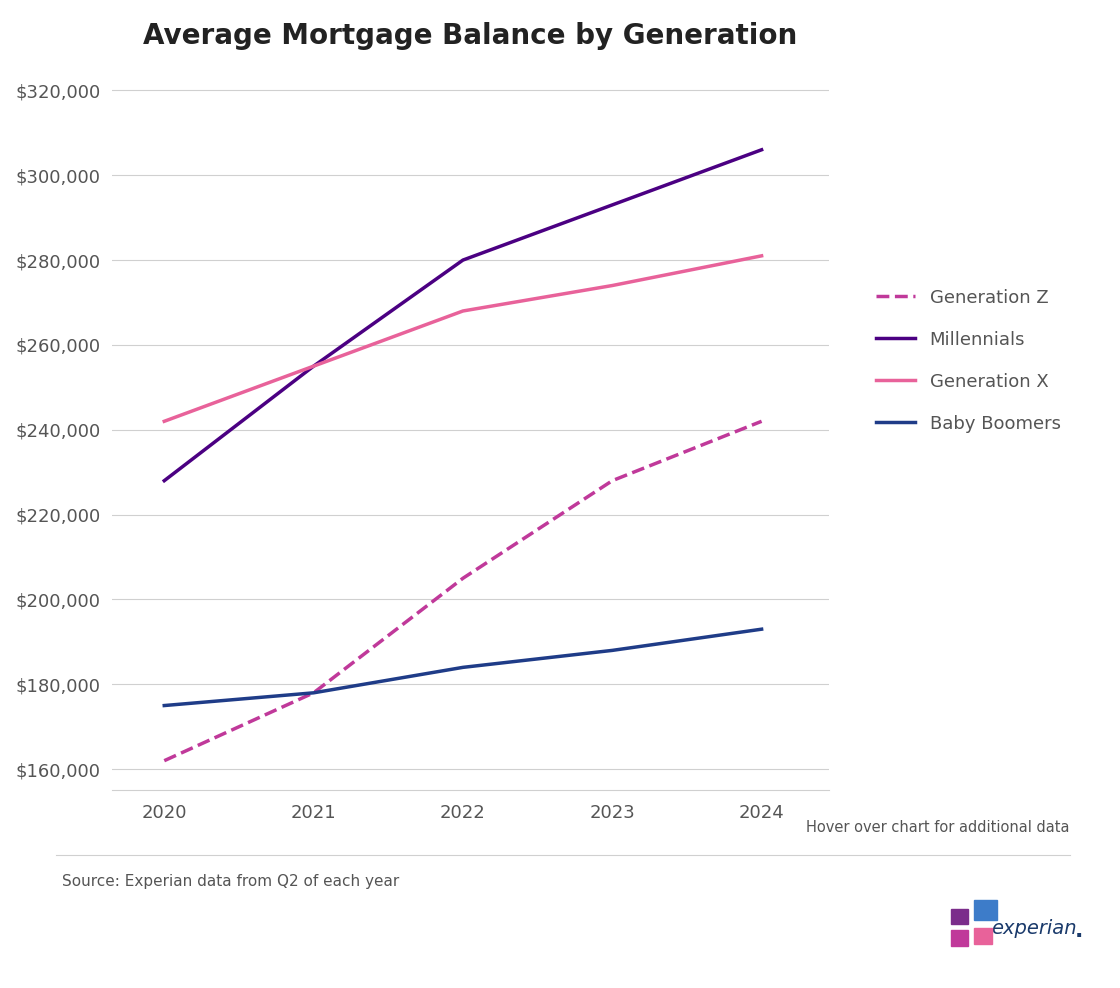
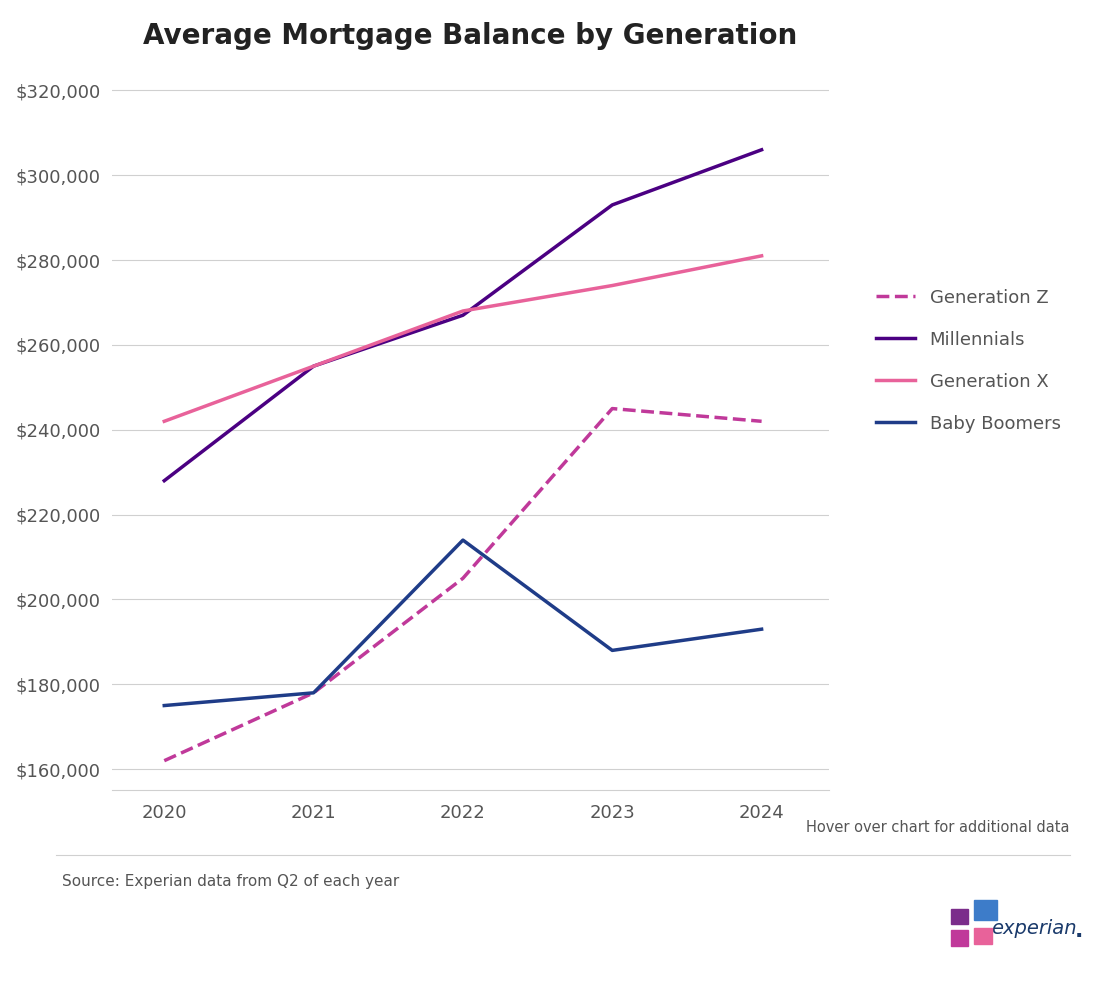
Millennials/2022: $280,000 -> $267,000
Baby Boomers/2022: $184,000 -> $214,000
Generation Z/2023: $228,000 -> $245,000
